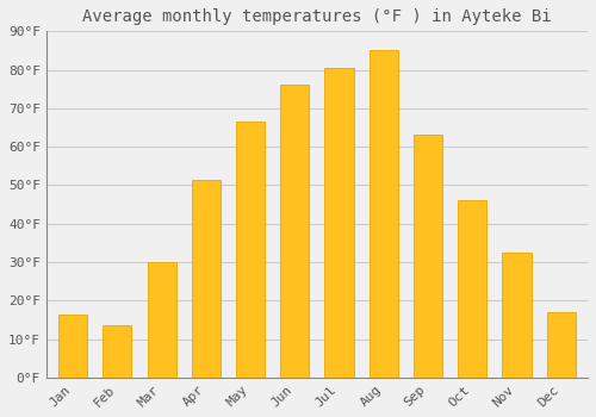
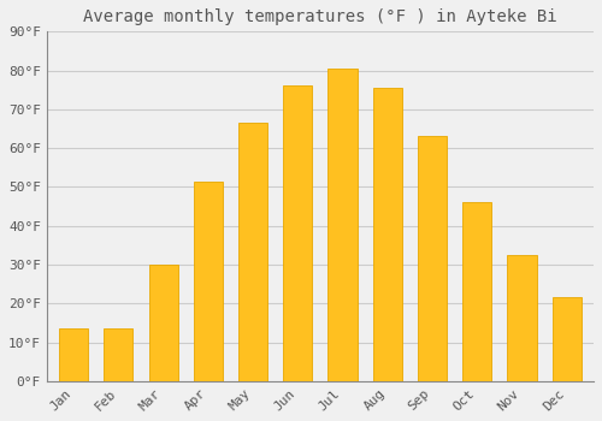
Jan: 16.5°F -> 13.5°F
Aug: 85.0°F -> 75.5°F
Dec: 17.0°F -> 21.5°F
